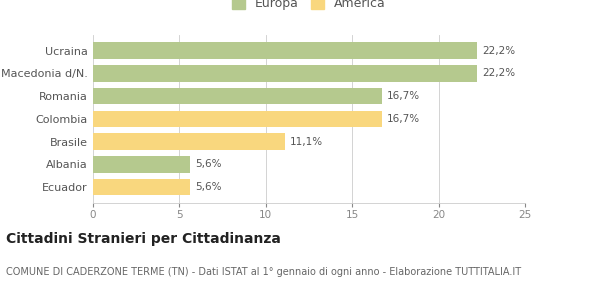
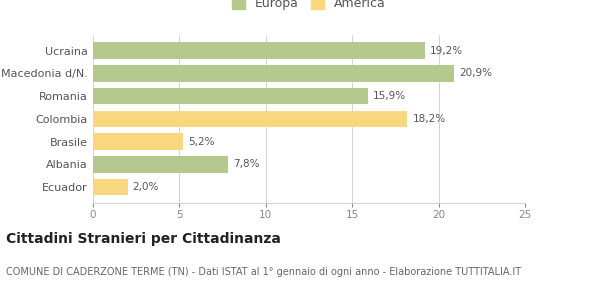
Ucraina: 22,2% -> 19,2%
Macedonia d/N.: 22,2% -> 20,9%
Romania: 16,7% -> 15,9%
Colombia: 16,7% -> 18,2%
Brasile: 11,1% -> 5,2%
Albania: 5,6% -> 7,8%
Ecuador: 5,6% -> 2,0%
